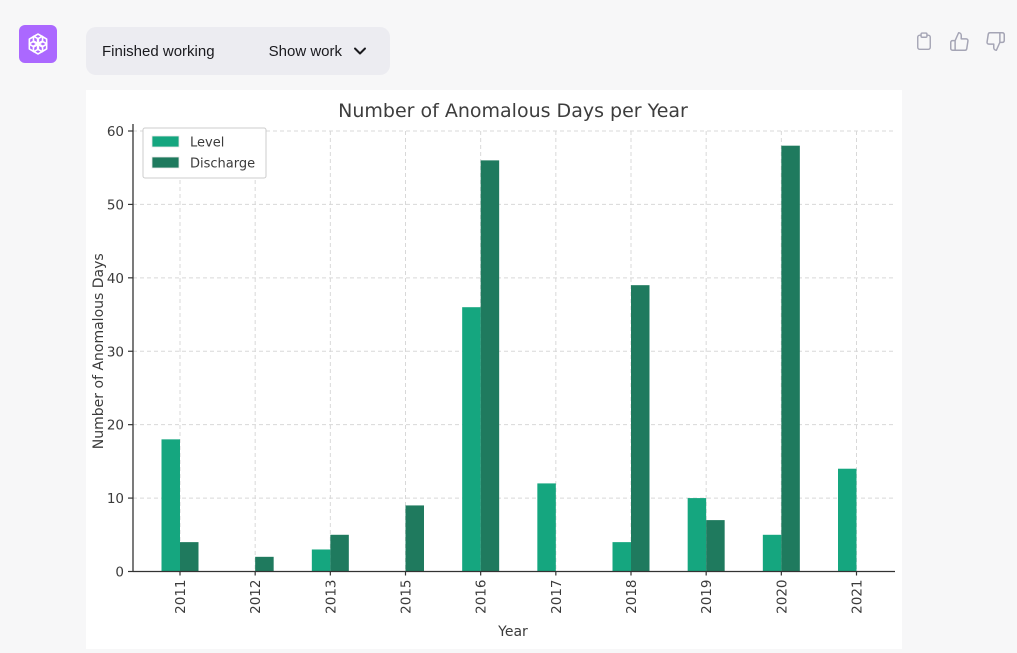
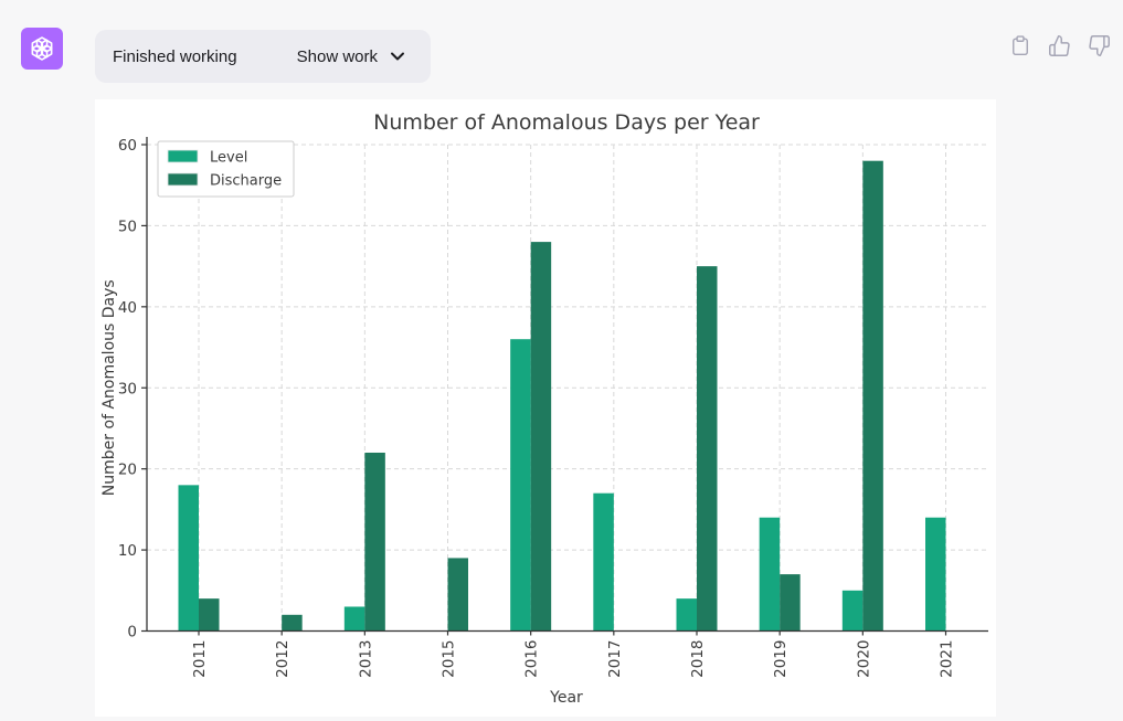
Discharge/2013: 5 -> 22
Discharge/2016: 56 -> 48
Level/2017: 12 -> 17
Discharge/2018: 39 -> 45
Level/2019: 10 -> 14
